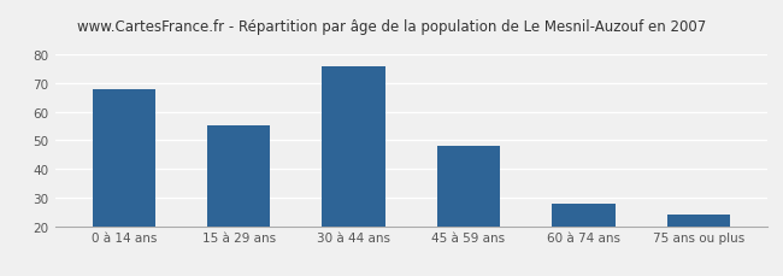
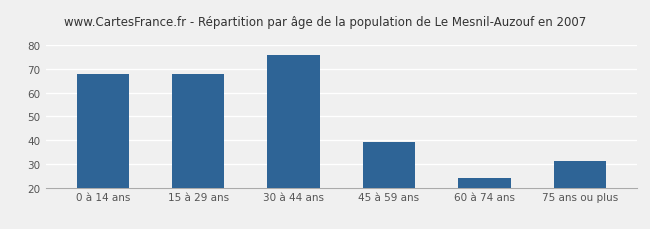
15 à 29 ans: 55 -> 68
45 à 59 ans: 48 -> 39
60 à 74 ans: 28 -> 24
75 ans ou plus: 24 -> 31
